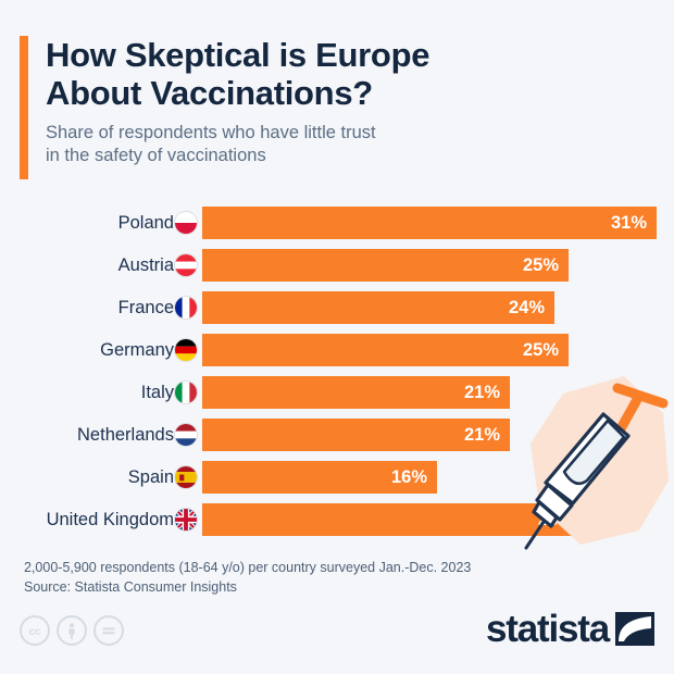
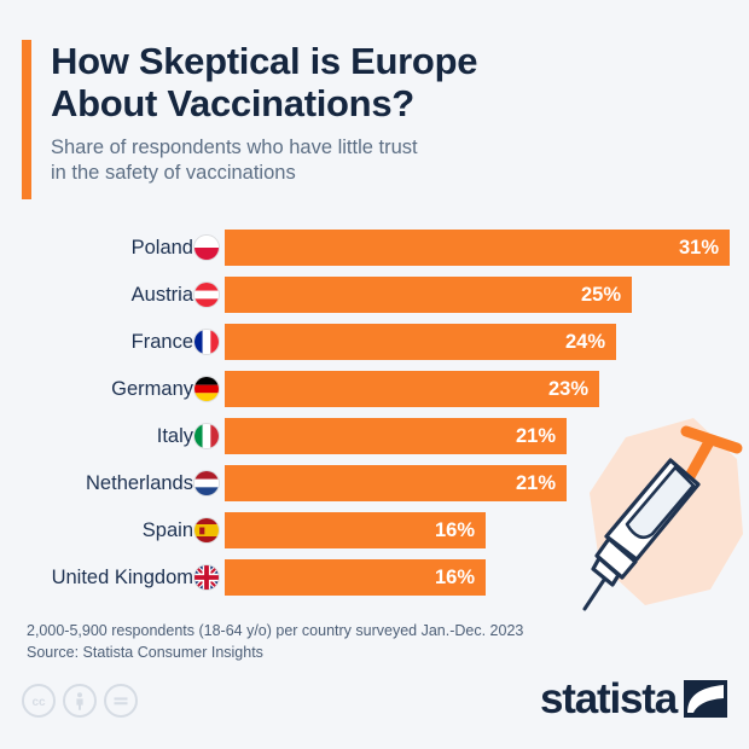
Germany: 25% -> 23%
United Kingdom: 26% -> 16%
